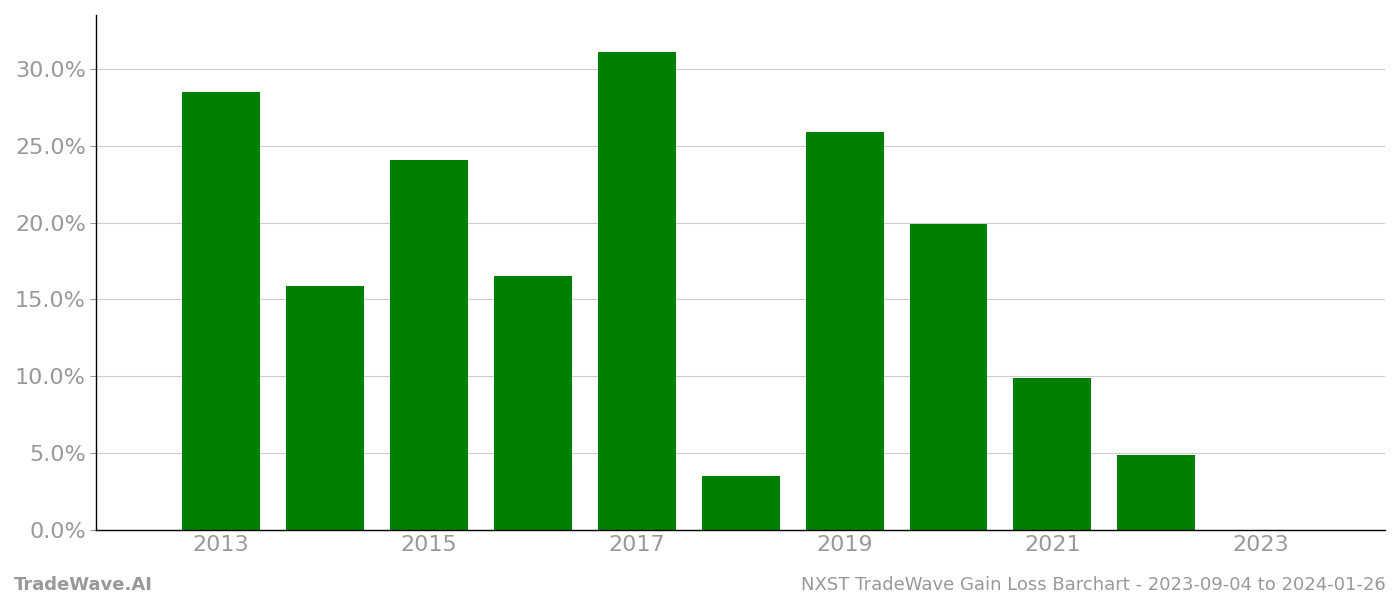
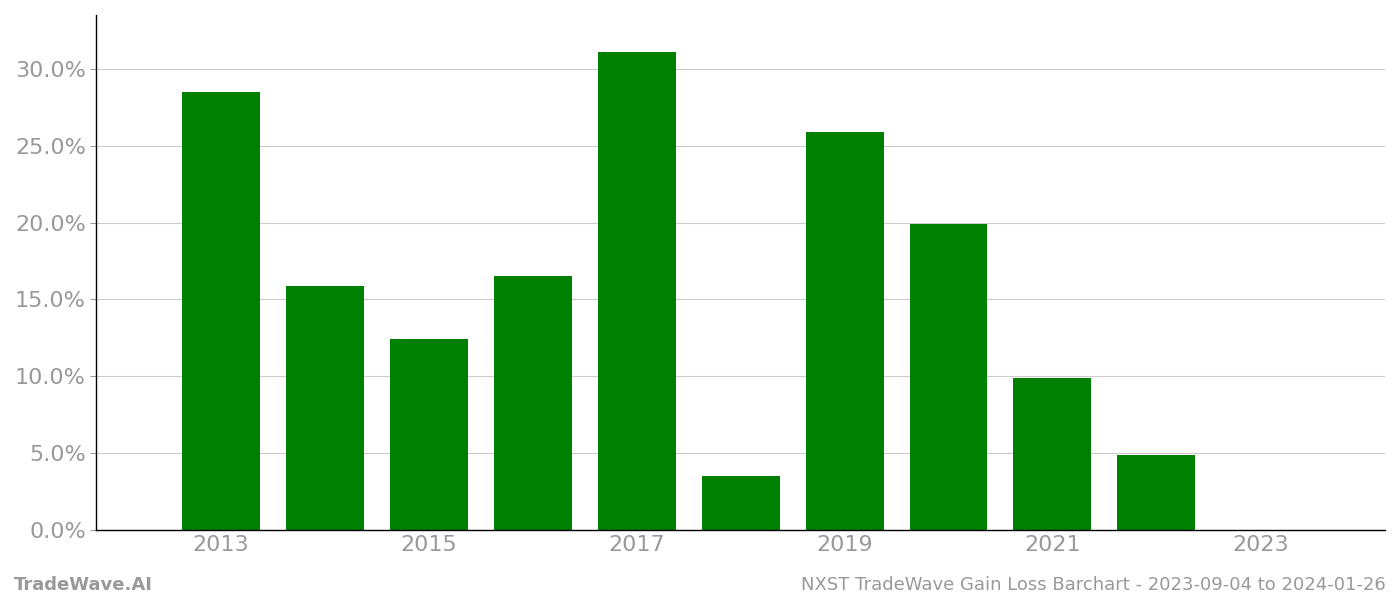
2015: 24.1% -> 12.4%
